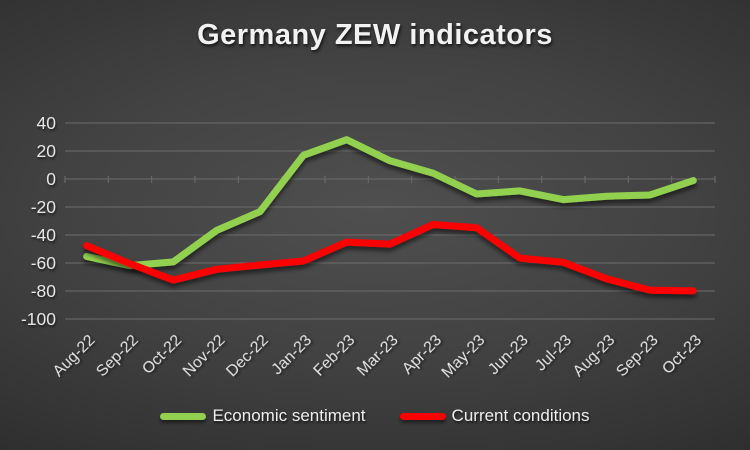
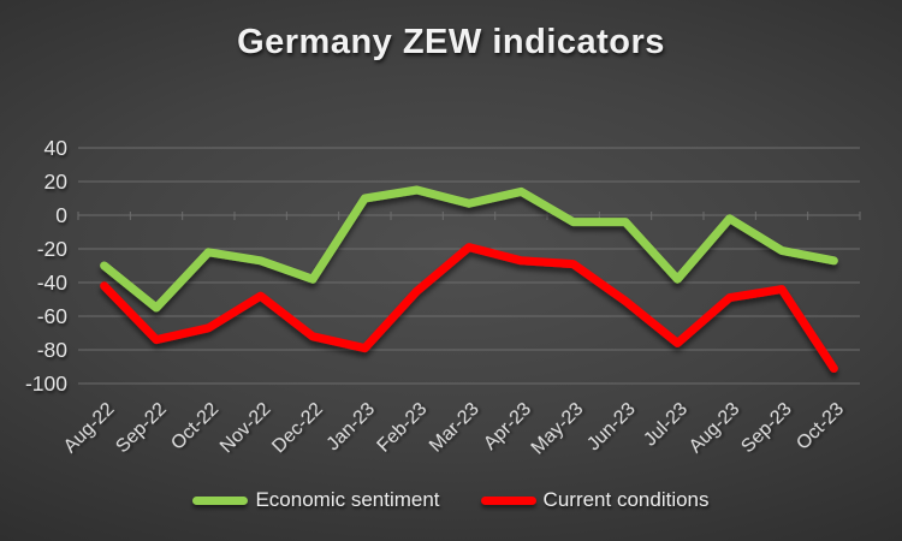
Economic sentiment/Aug-22: -55 -> -30
Current conditions/Aug-22: -48 -> -42
Economic sentiment/Sep-22: -62 -> -55
Current conditions/Sep-22: -60 -> -74
Economic sentiment/Oct-22: -59 -> -22
Current conditions/Oct-22: -72 -> -67
Economic sentiment/Nov-22: -37 -> -27
Current conditions/Nov-22: -64 -> -48
Economic sentiment/Dec-22: -23 -> -38
Current conditions/Dec-22: -61 -> -72
Economic sentiment/Jan-23: 17 -> 10
Current conditions/Jan-23: -59 -> -79
Economic sentiment/Feb-23: 28 -> 15
Economic sentiment/Mar-23: 13 -> 7
Current conditions/Mar-23: -46 -> -19
Economic sentiment/Apr-23: 4 -> 14
Current conditions/Apr-23: -32 -> -27
Economic sentiment/May-23: -11 -> -4
Current conditions/May-23: -35 -> -29
Economic sentiment/Jun-23: -8 -> -4
Current conditions/Jun-23: -56 -> -51
Economic sentiment/Jul-23: -15 -> -38
Current conditions/Jul-23: -60 -> -76
Economic sentiment/Aug-23: -12 -> -2
Current conditions/Aug-23: -71 -> -49
Economic sentiment/Sep-23: -11 -> -21
Current conditions/Sep-23: -79 -> -44
Economic sentiment/Oct-23: -1 -> -27
Current conditions/Oct-23: -80 -> -91
